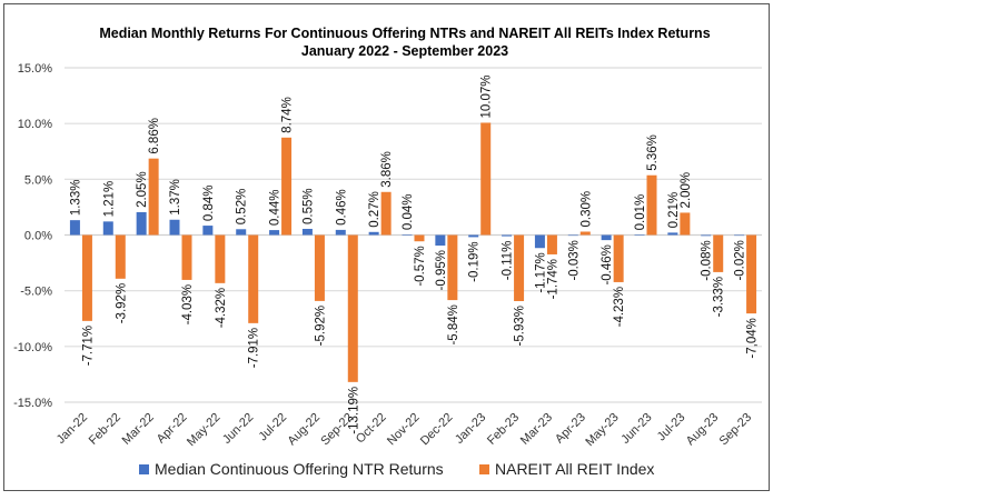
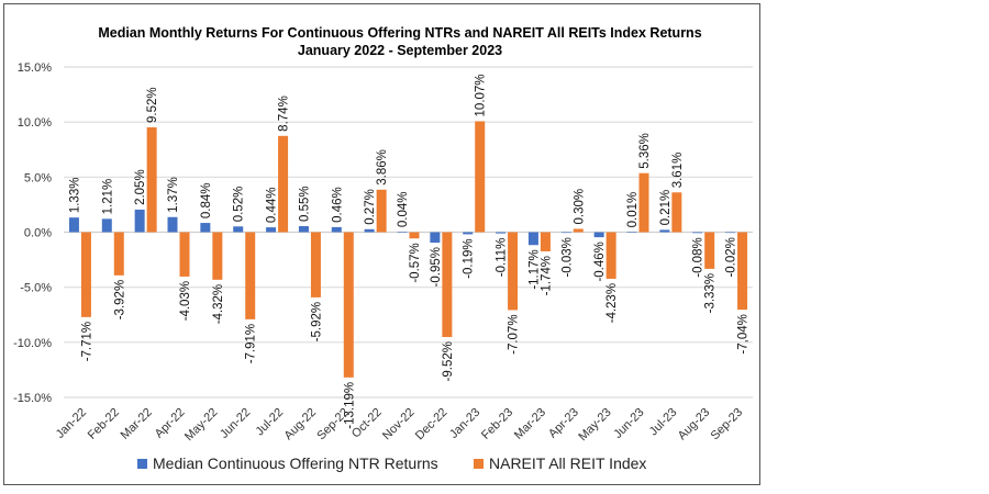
NAREIT All REIT Index/Mar-22: 6.86% -> 9.52%
NAREIT All REIT Index/Dec-22: -5.84% -> -9.52%
NAREIT All REIT Index/Feb-23: -5.93% -> -7.07%
NAREIT All REIT Index/Jul-23: 2.00% -> 3.61%
